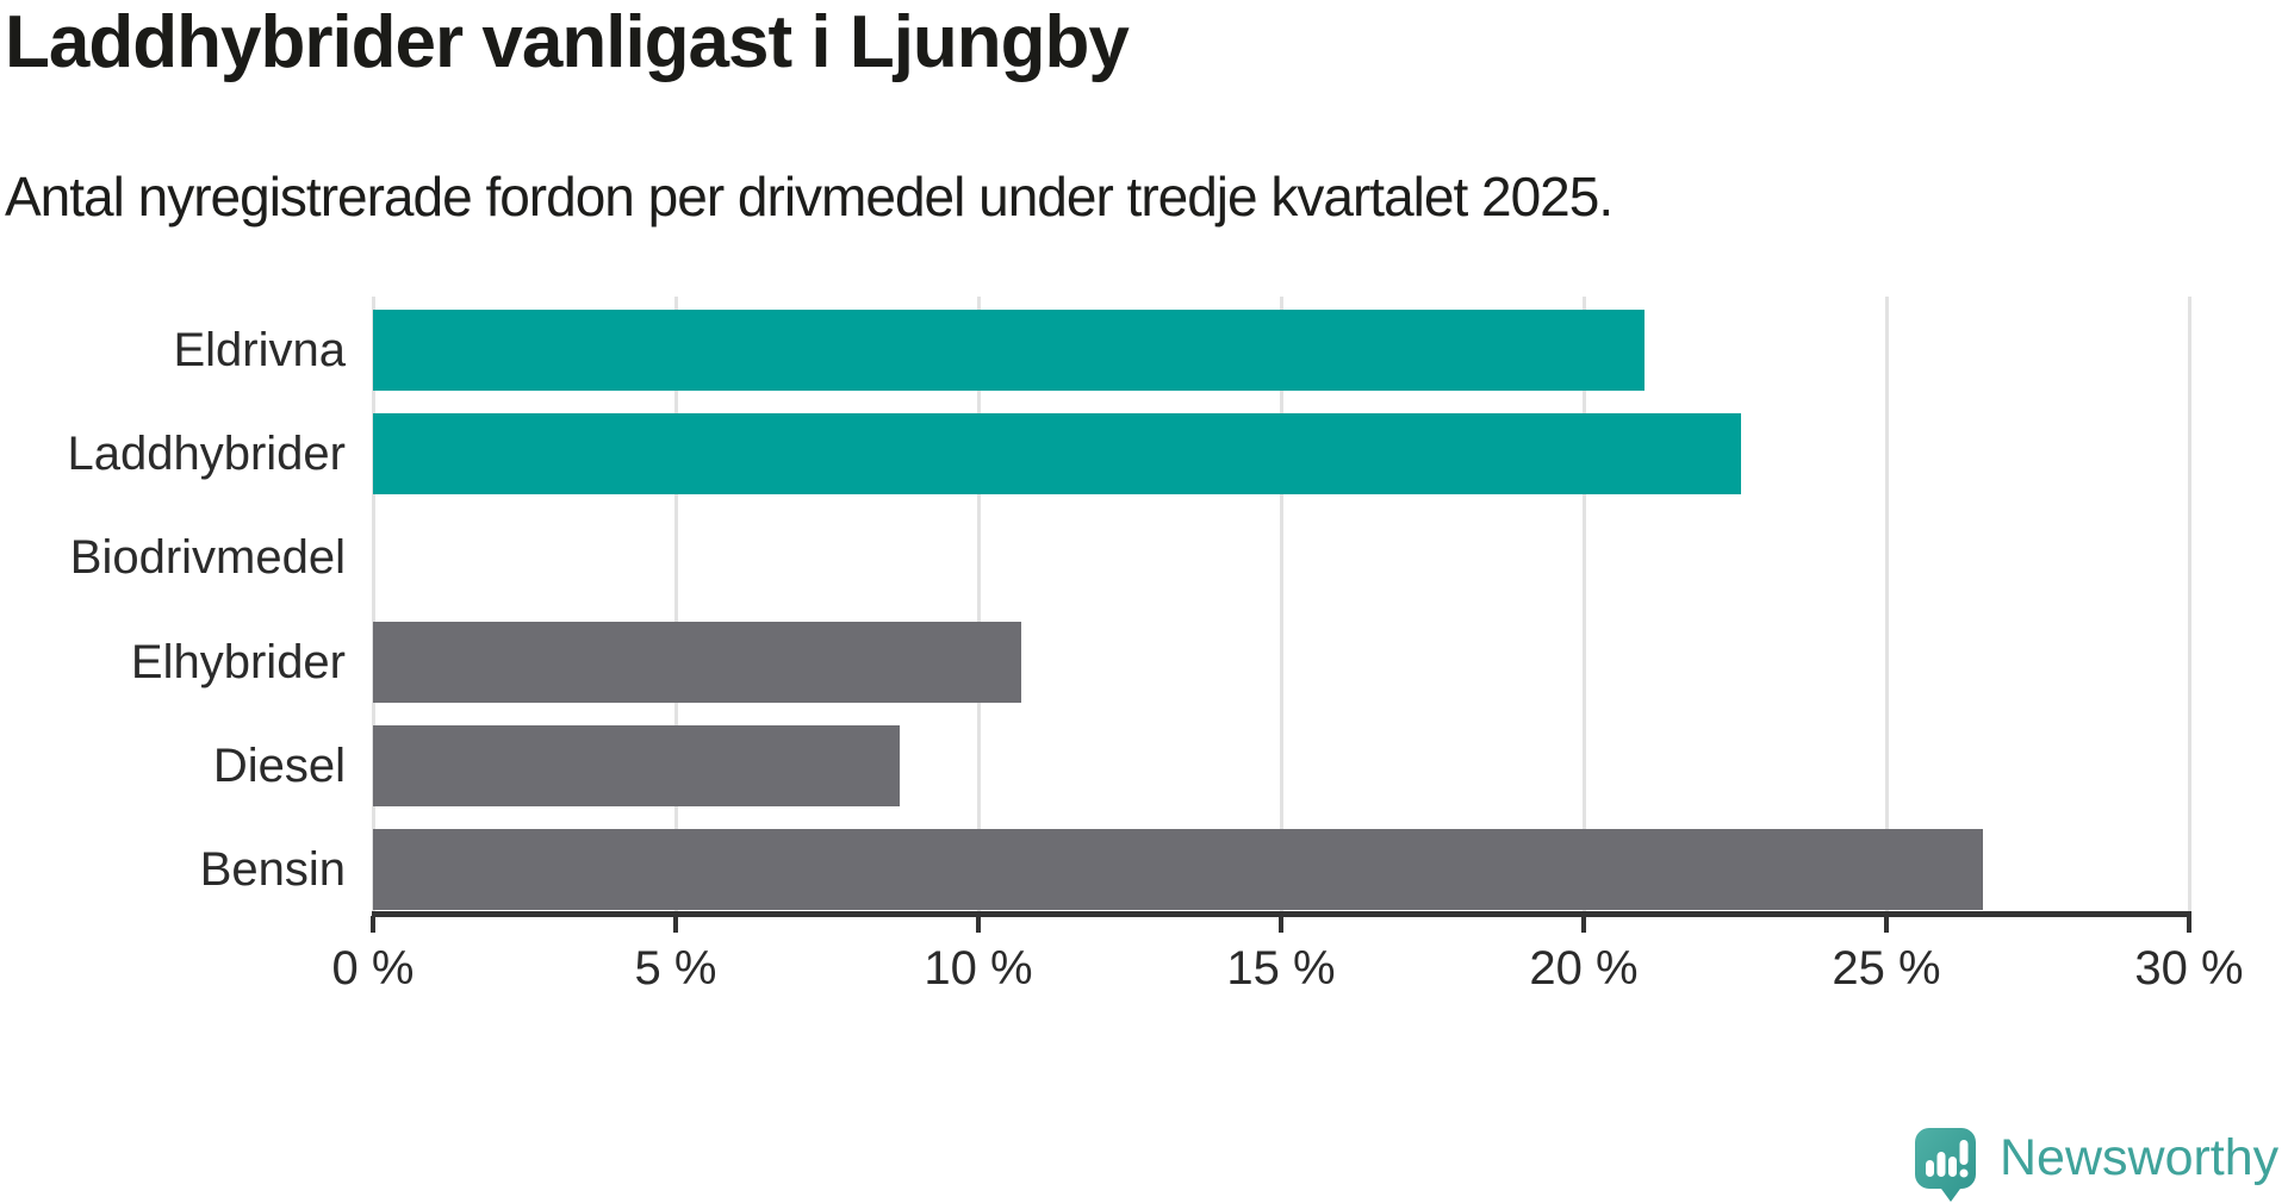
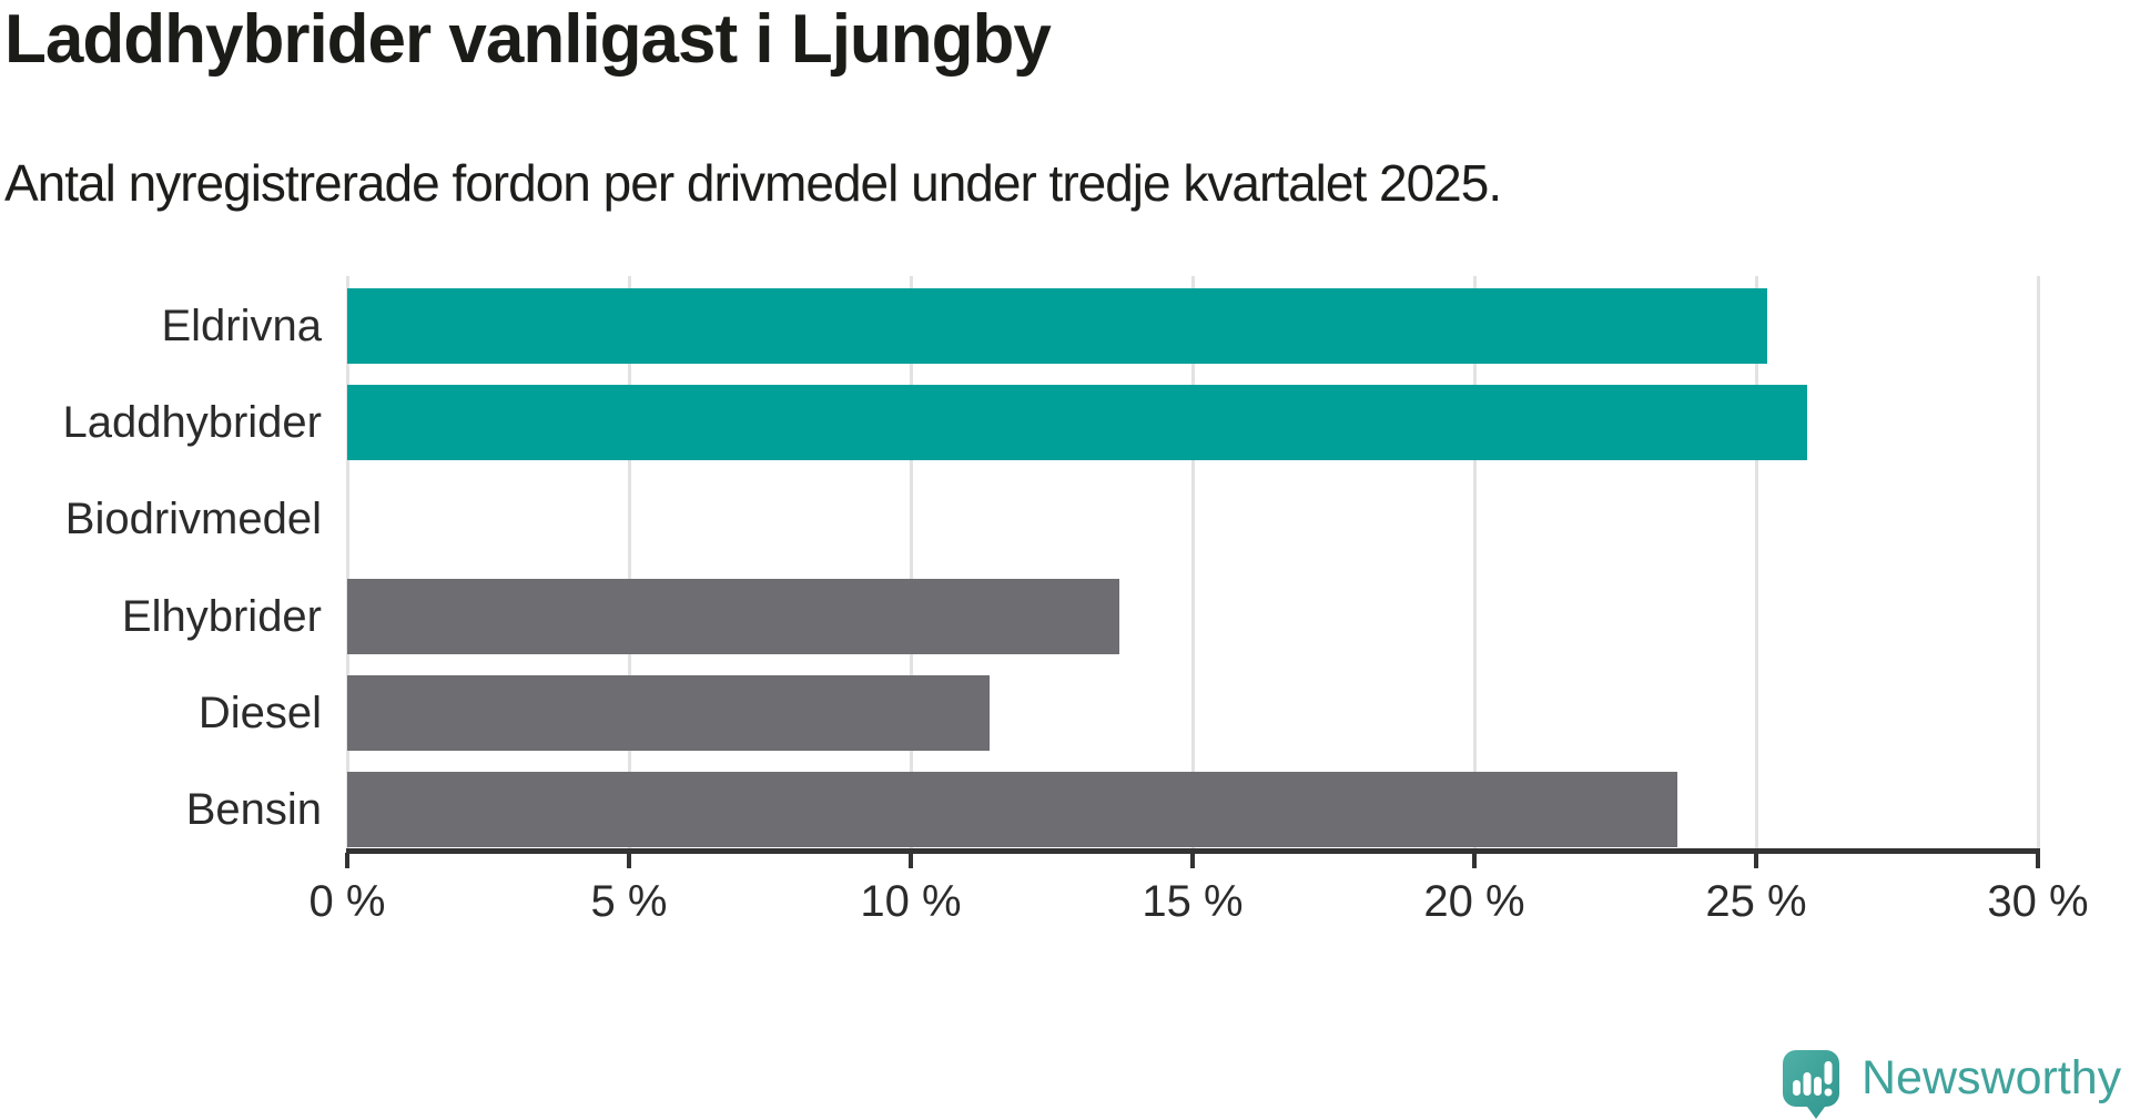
Eldrivna: 21.0% -> 25.2%
Laddhybrider: 22.6% -> 25.9%
Elhybrider: 10.7% -> 13.7%
Diesel: 8.7% -> 11.4%
Bensin: 26.6% -> 23.6%
